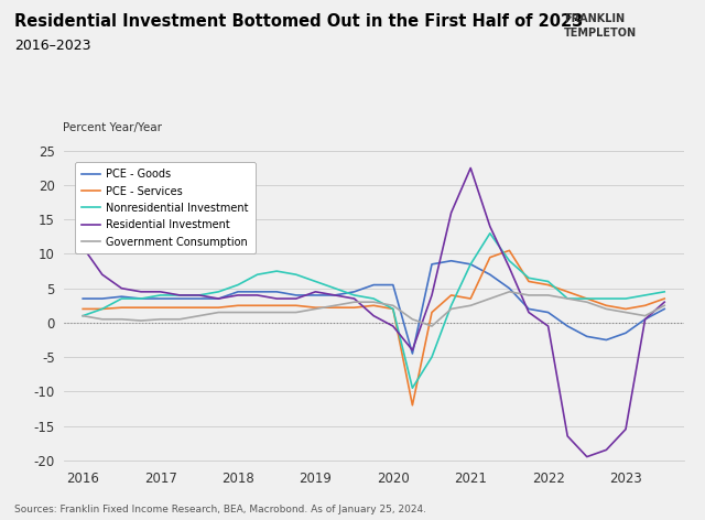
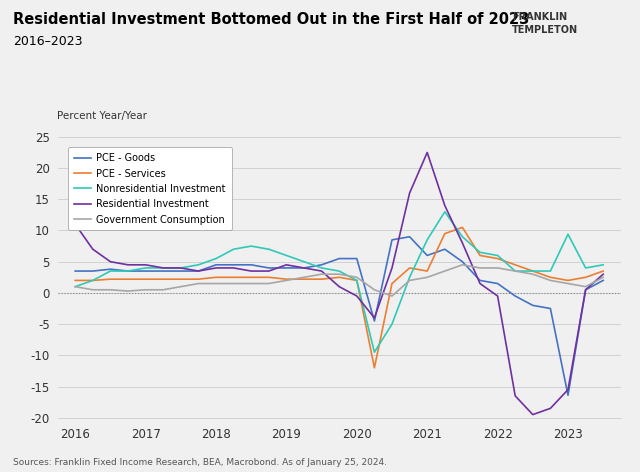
PCE - Goods/2021: 8.5 -> 6.0
PCE - Goods/2023: -1.5 -> -16.4
Nonresidential Investment/2023: 3.5 -> 9.4
